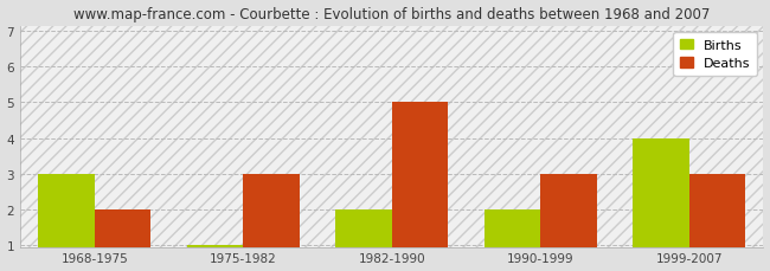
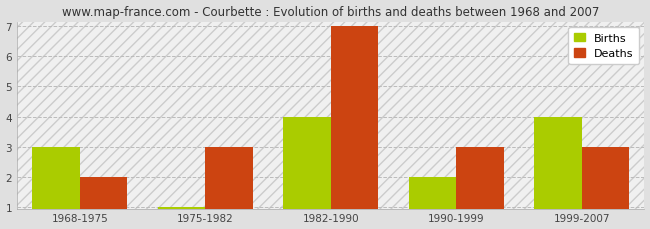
Births/1982-1990: 2 -> 4
Deaths/1982-1990: 5 -> 7
